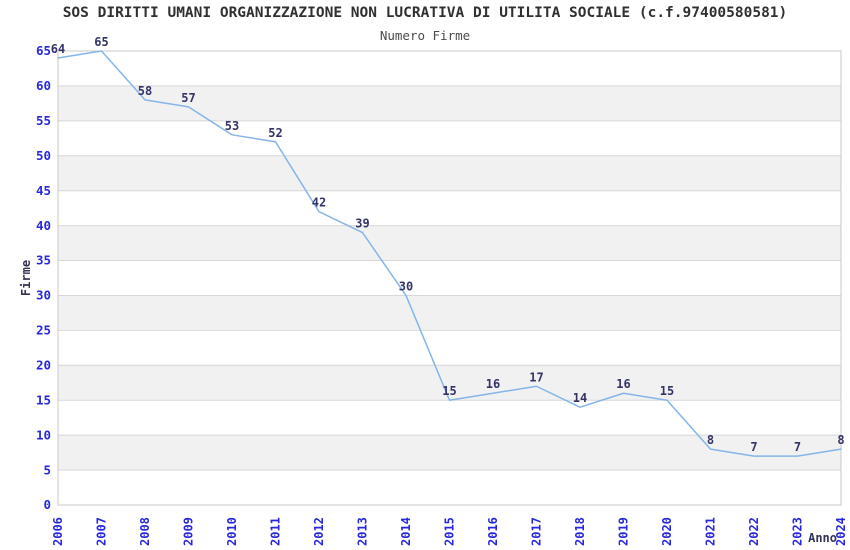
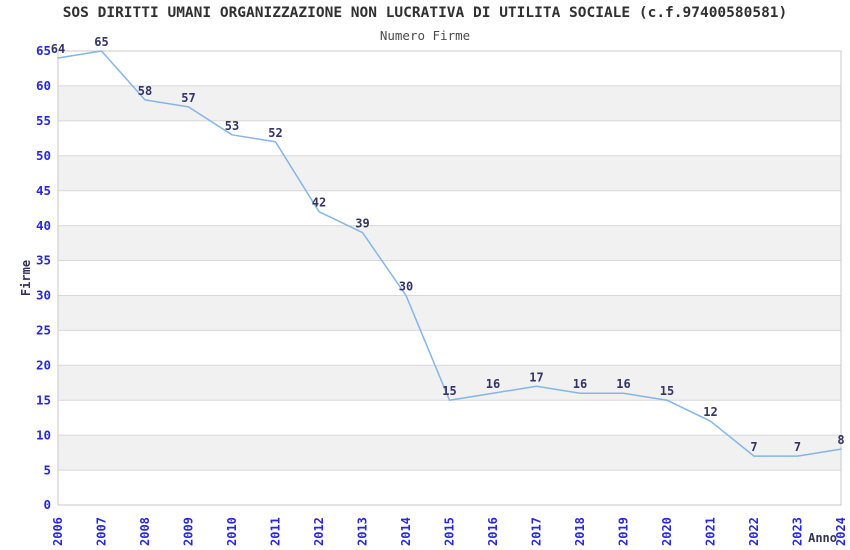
2018: 14 -> 16
2021: 8 -> 12
